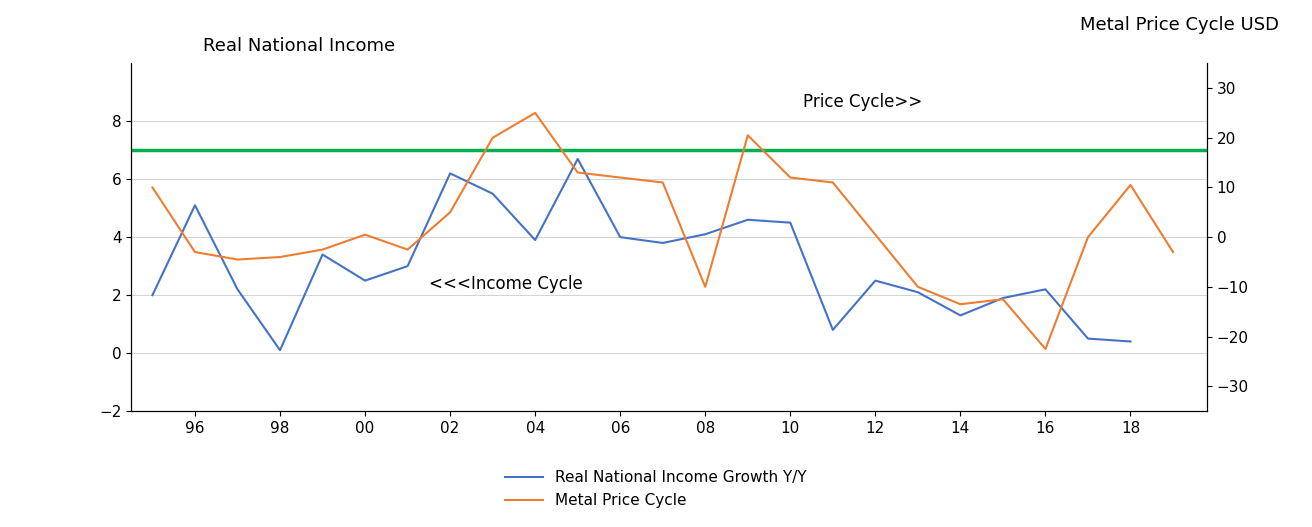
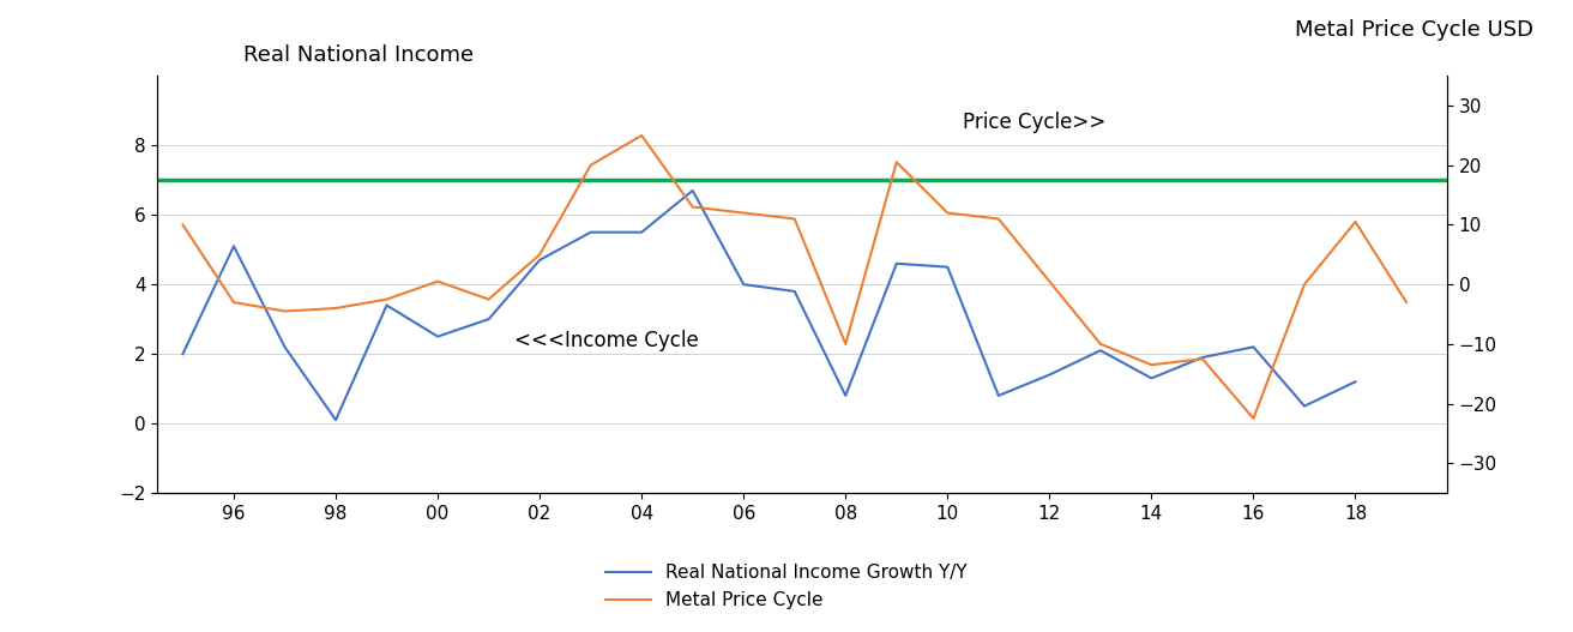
Real National Income Growth Y/Y/02: 6.2 -> 4.7
Real National Income Growth Y/Y/04: 3.9 -> 5.5
Real National Income Growth Y/Y/08: 4.1 -> 0.8
Real National Income Growth Y/Y/12: 2.5 -> 1.4
Real National Income Growth Y/Y/18: 0.4 -> 1.2
